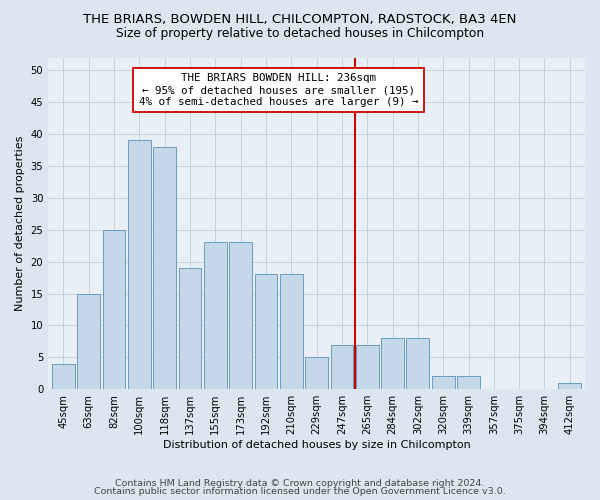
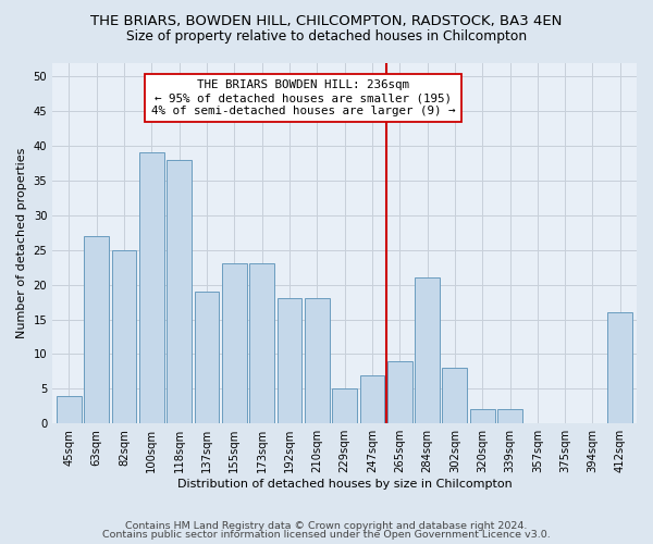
63sqm: 15 -> 27
265sqm: 7 -> 9
284sqm: 8 -> 21
412sqm: 1 -> 16
